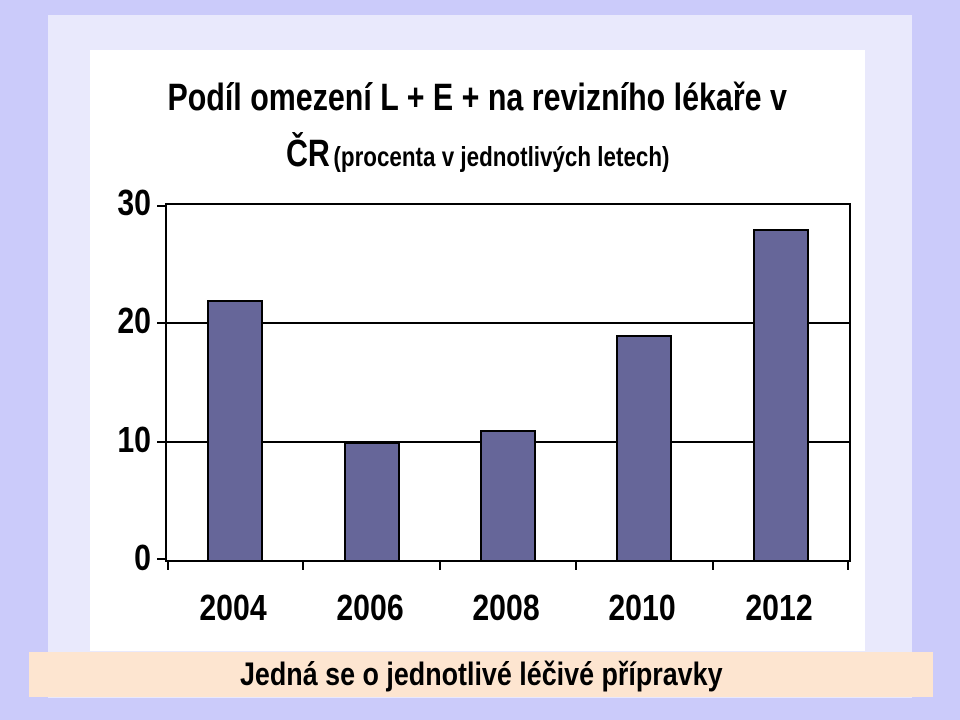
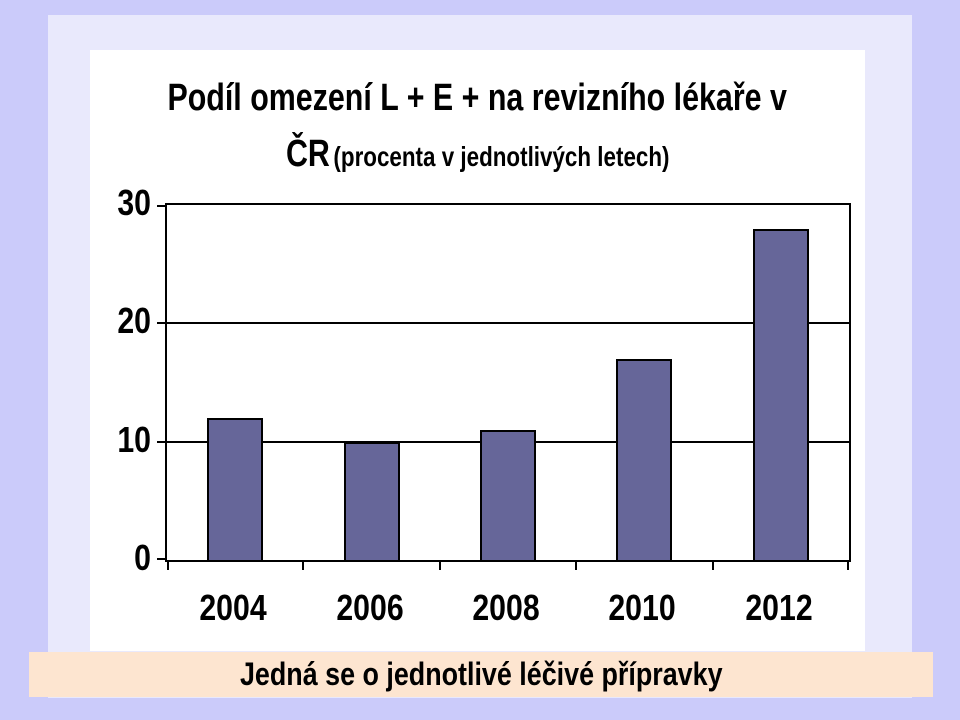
2004: 22 -> 12
2010: 19 -> 17
